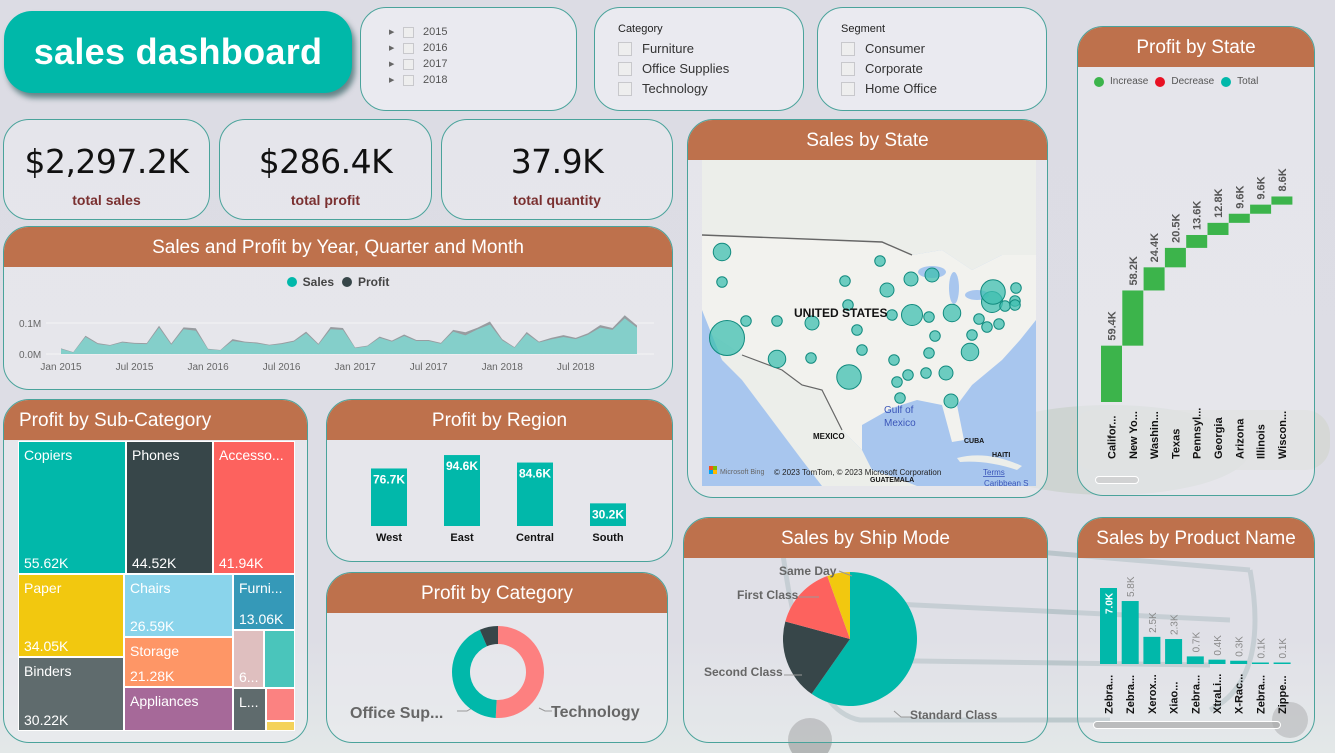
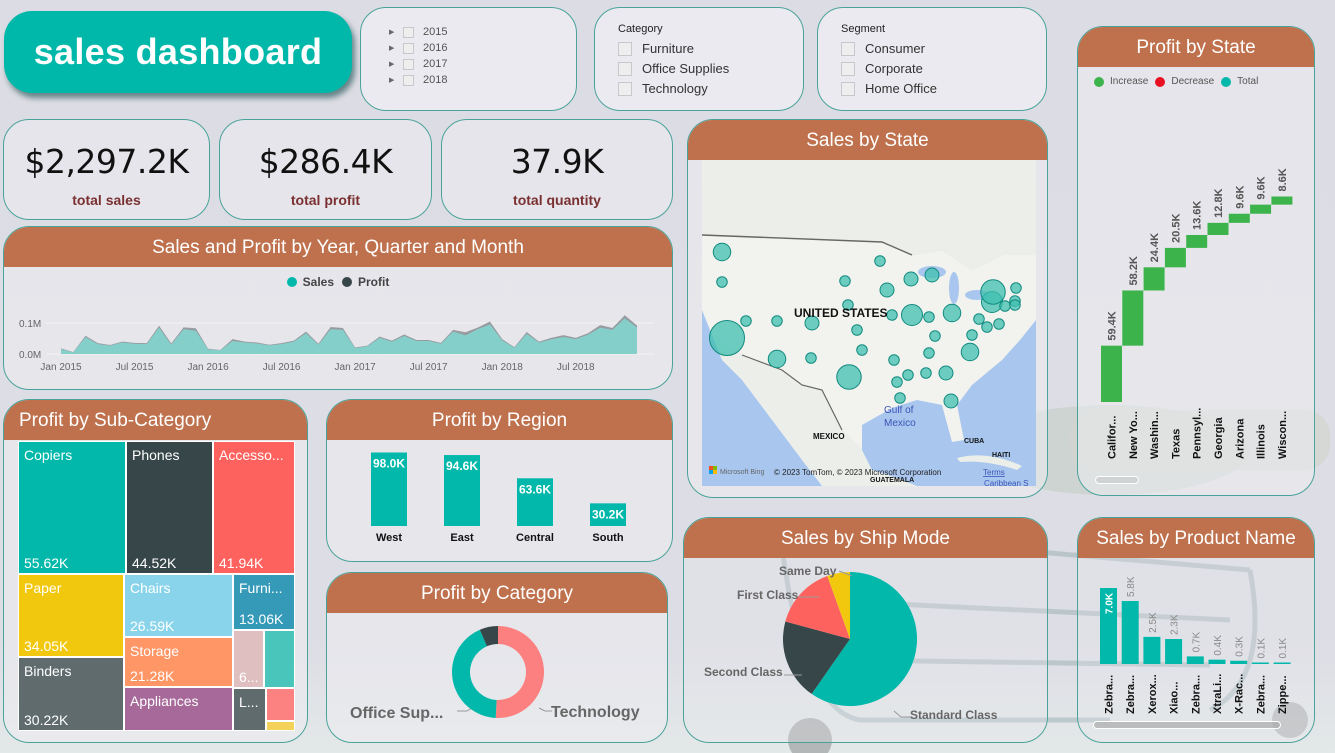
Profit by Region/West: 76.7K -> 98.0K
Profit by Region/Central: 84.6K -> 63.6K
